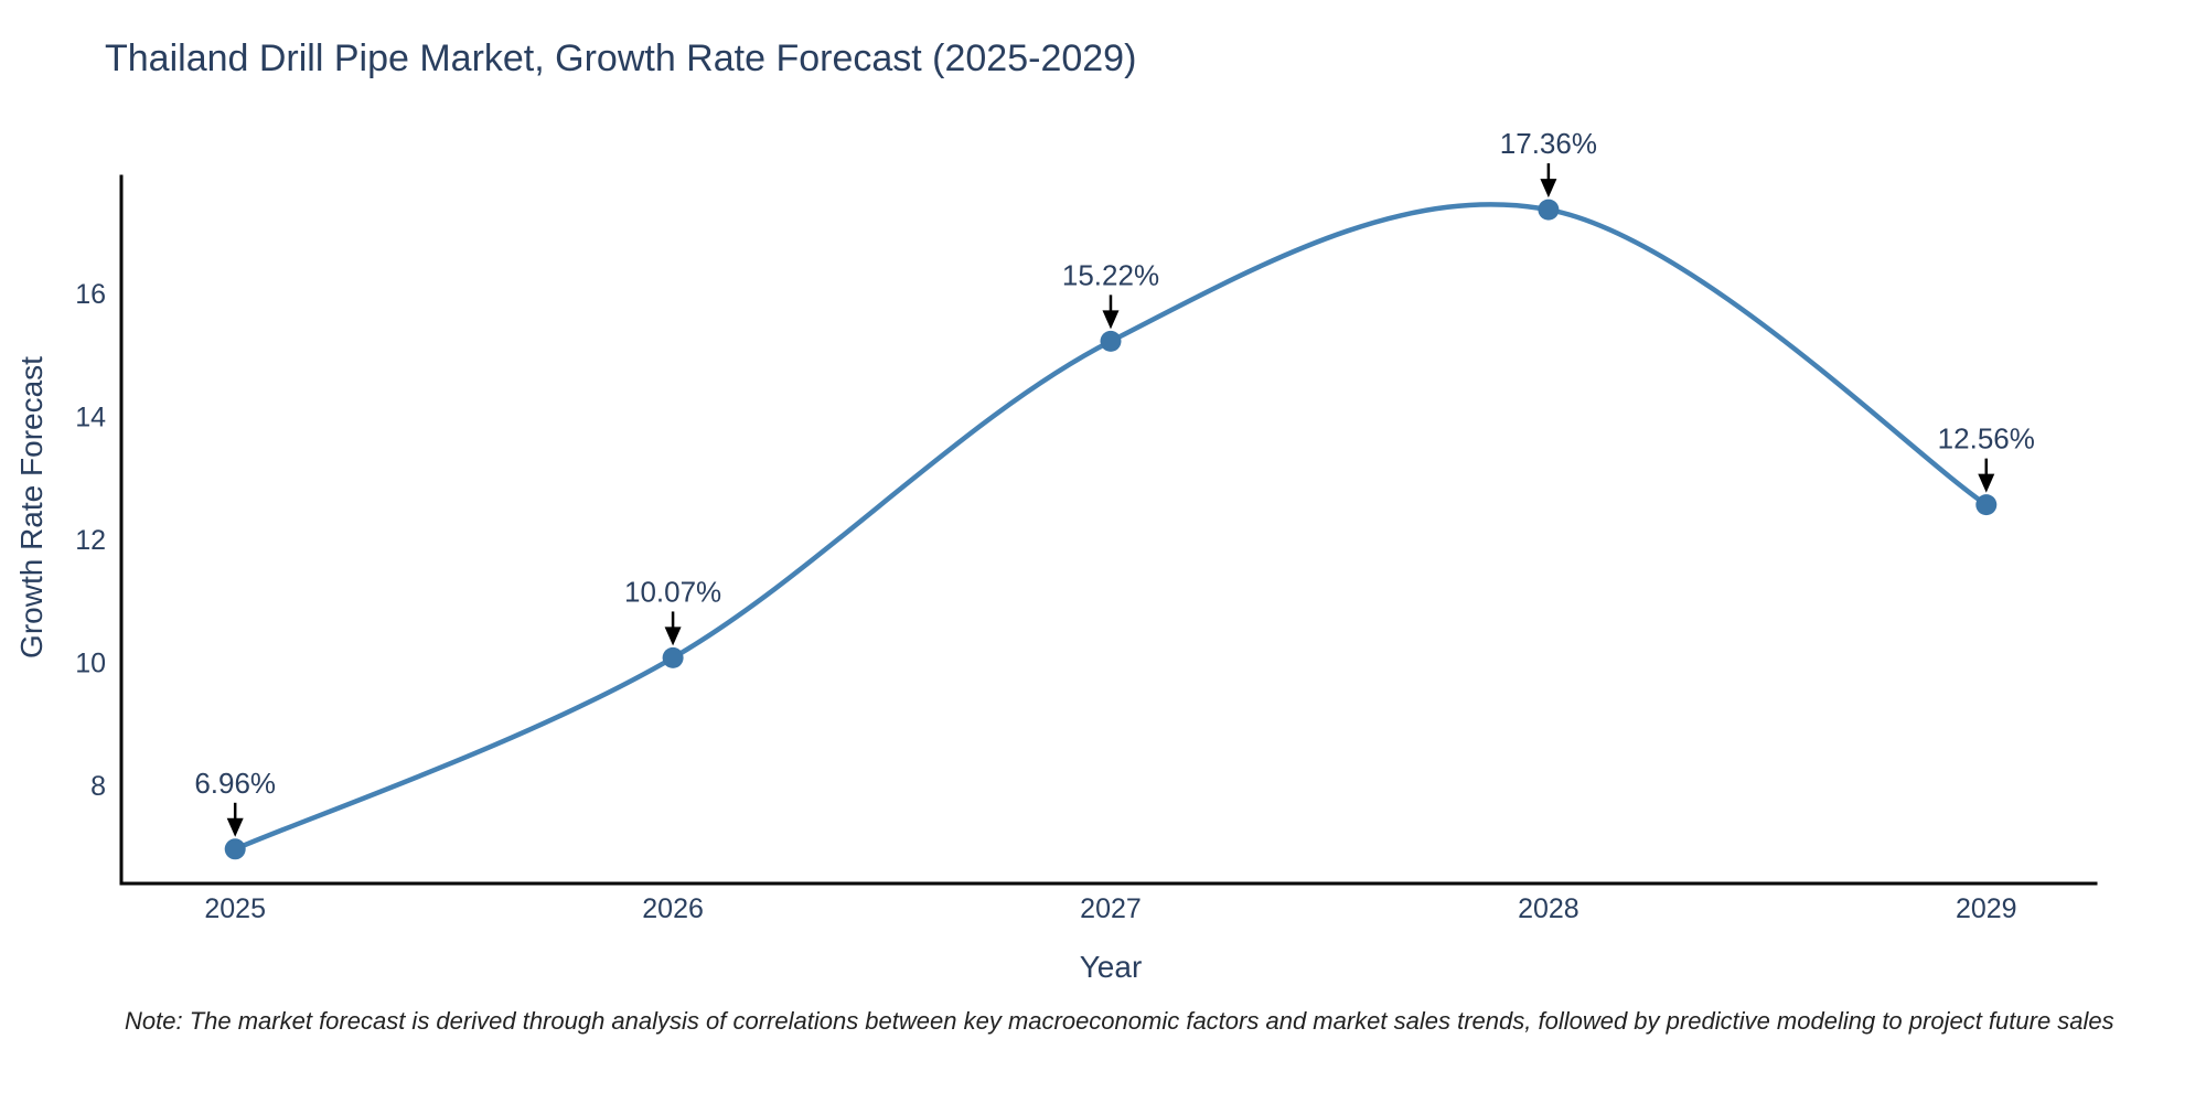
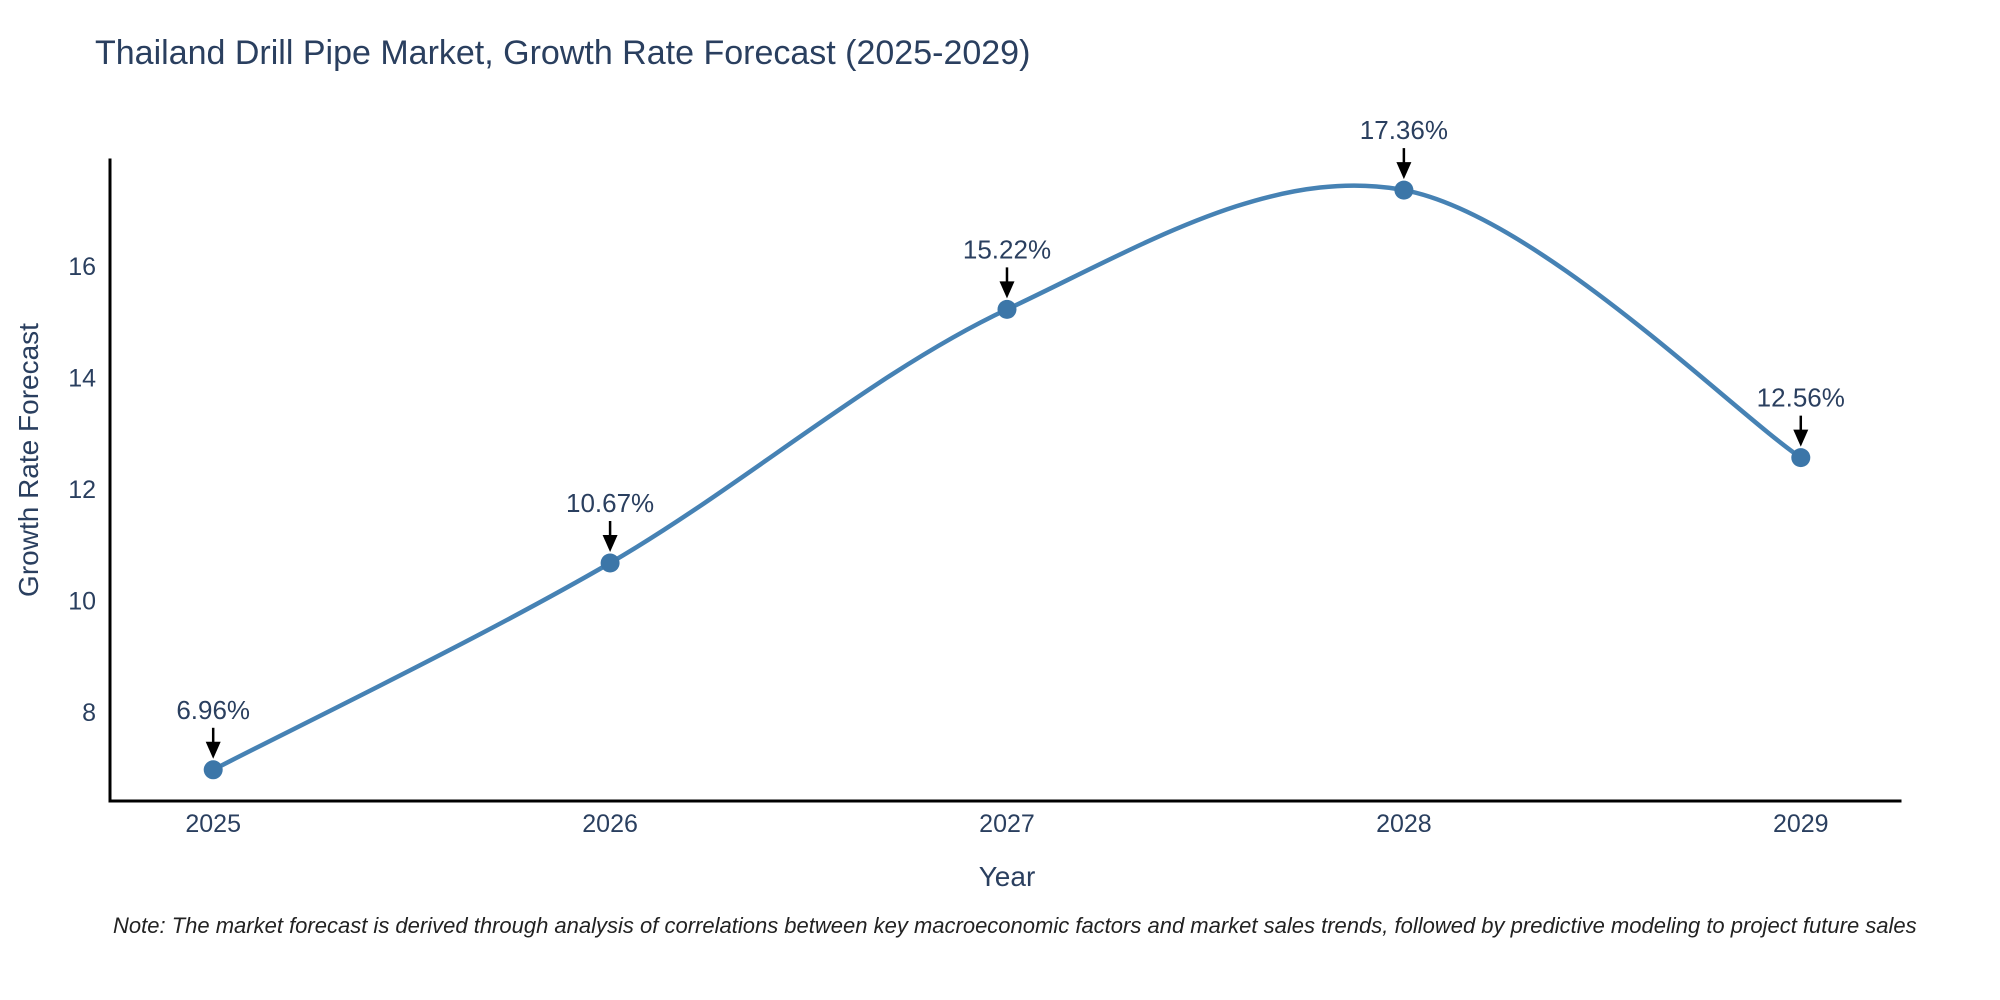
2026: 10.07% -> 10.67%
